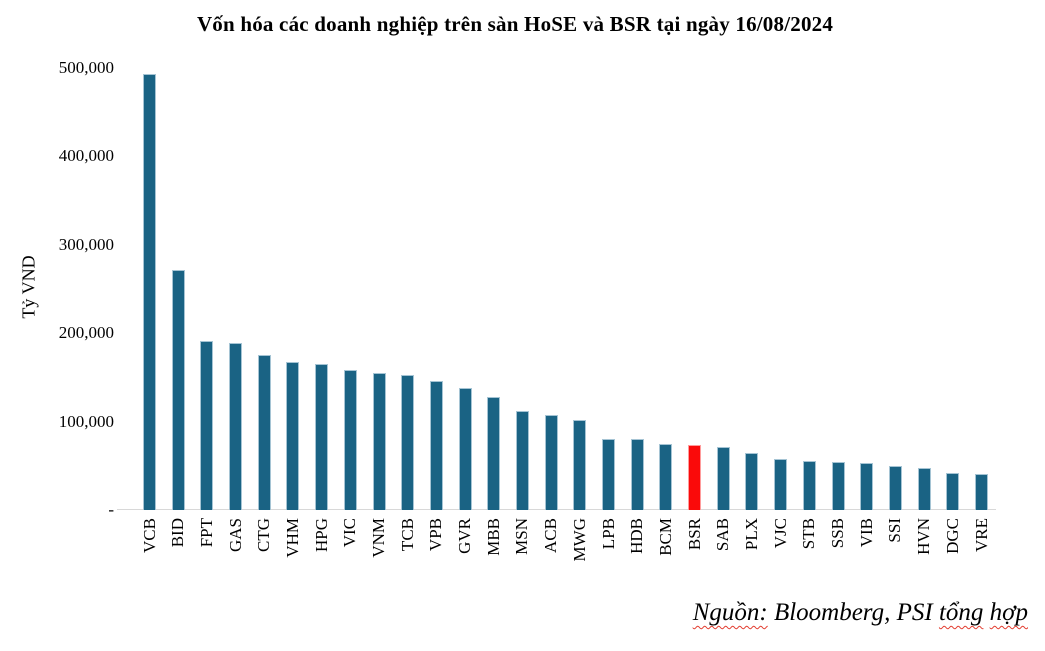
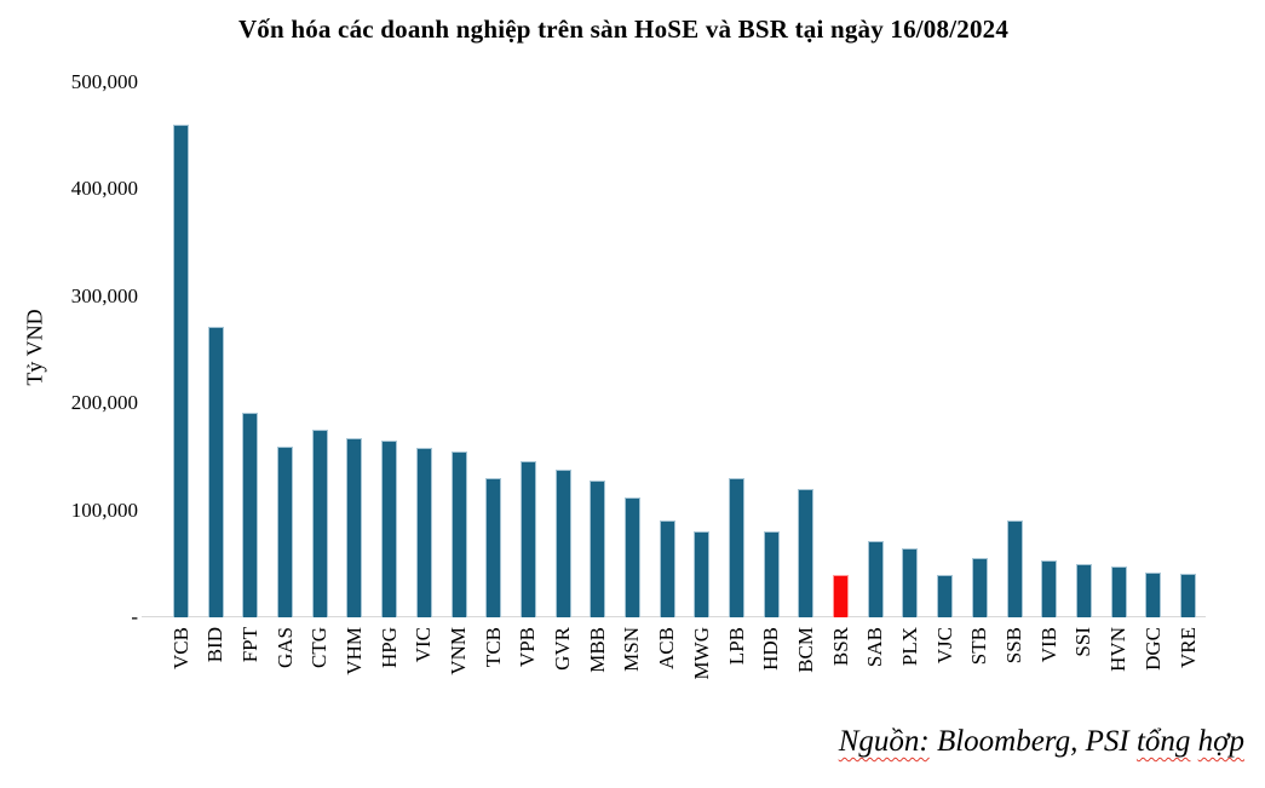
VCB: 490000 -> 460000
GAS: 190000 -> 160000
TCB: 150000 -> 130000
ACB: 110000 -> 90000
MWG: 100000 -> 80000
LPB: 80000 -> 130000
BCM: 80000 -> 120000
BSR: 70000 -> 40000
VJC: 60000 -> 40000
SSB: 50000 -> 90000
